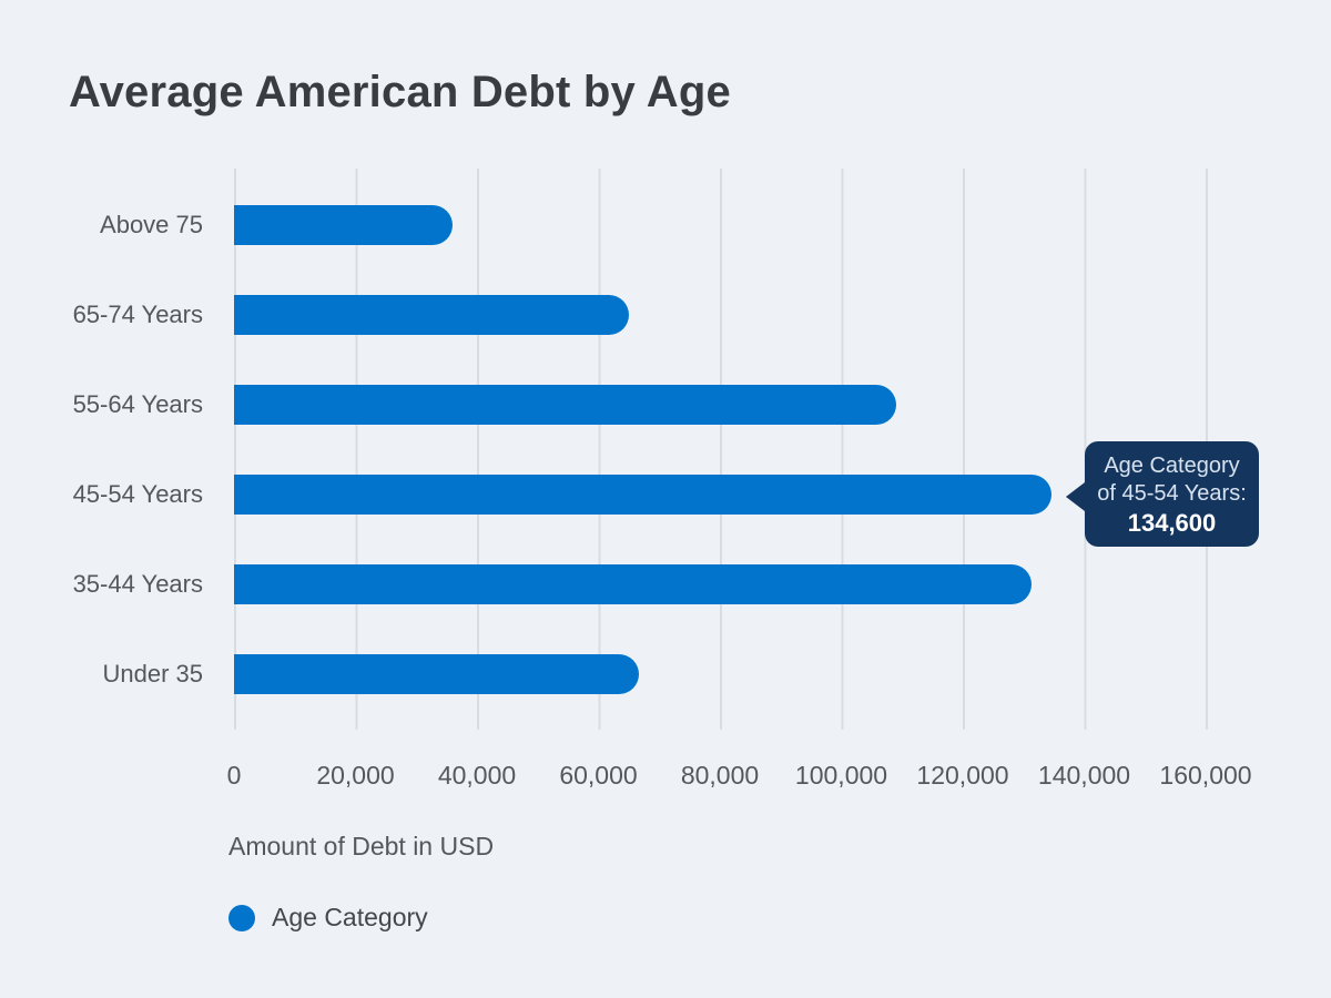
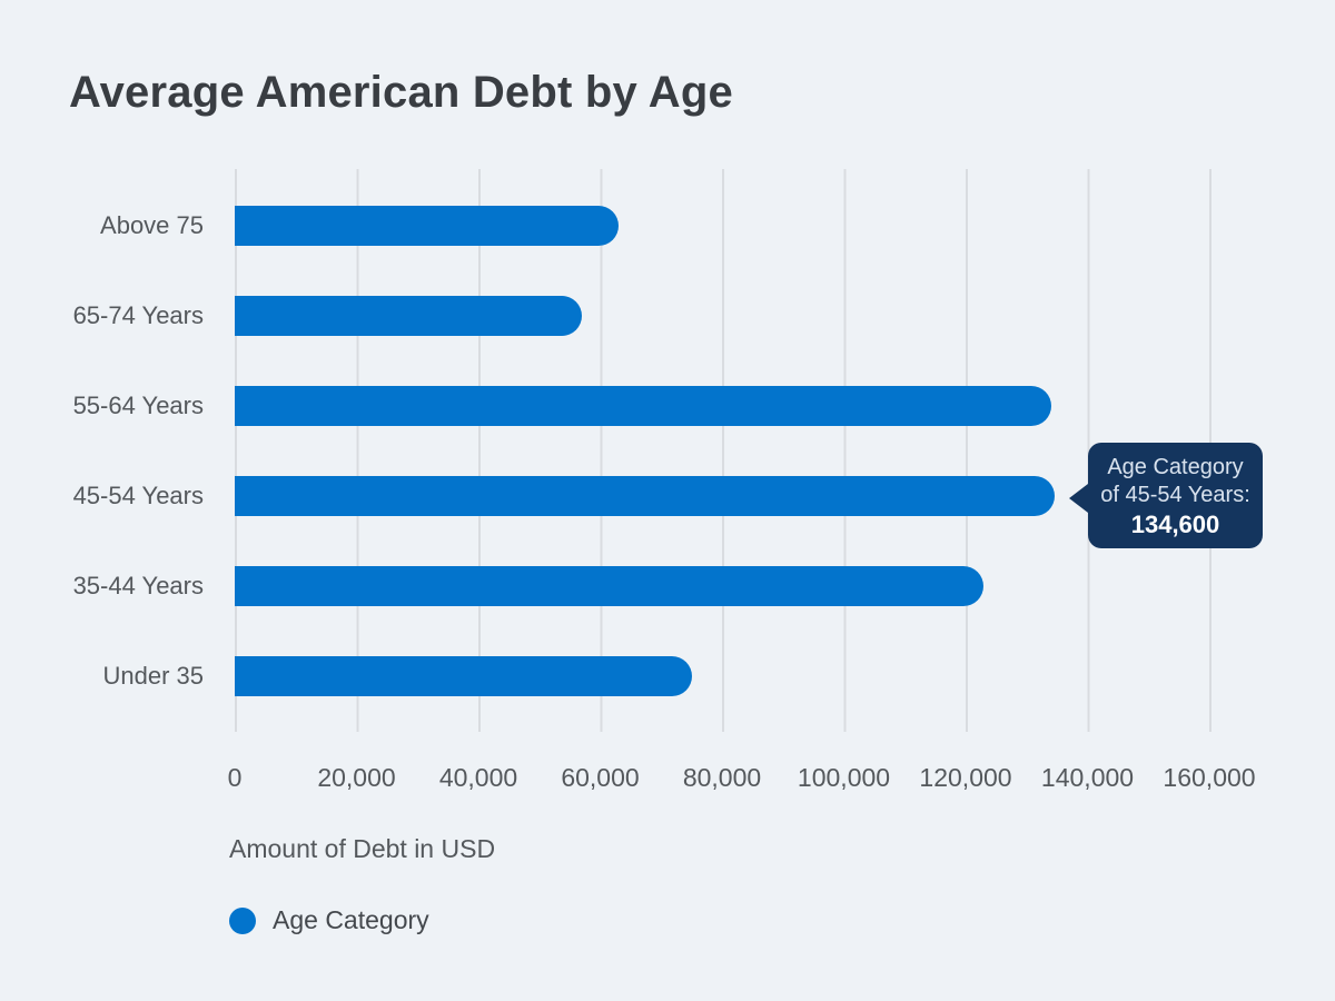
Above 75: 36000 -> 63000
65-74 Years: 65000 -> 57000
55-64 Years: 109000 -> 134000
35-44 Years: 131000 -> 123000
Under 35: 67000 -> 75000
